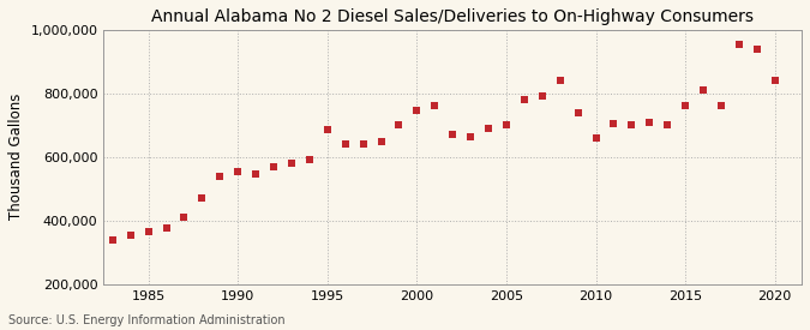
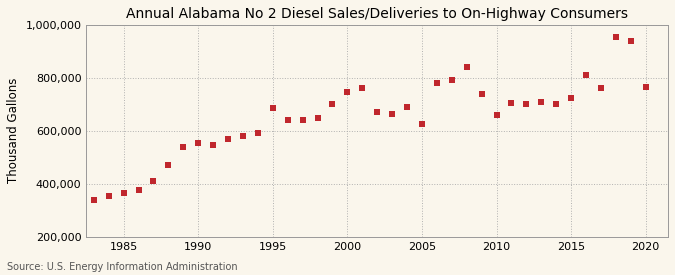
2005: 700,000 -> 625,000
2015: 760,000 -> 725,000
2020: 840,000 -> 765,000
